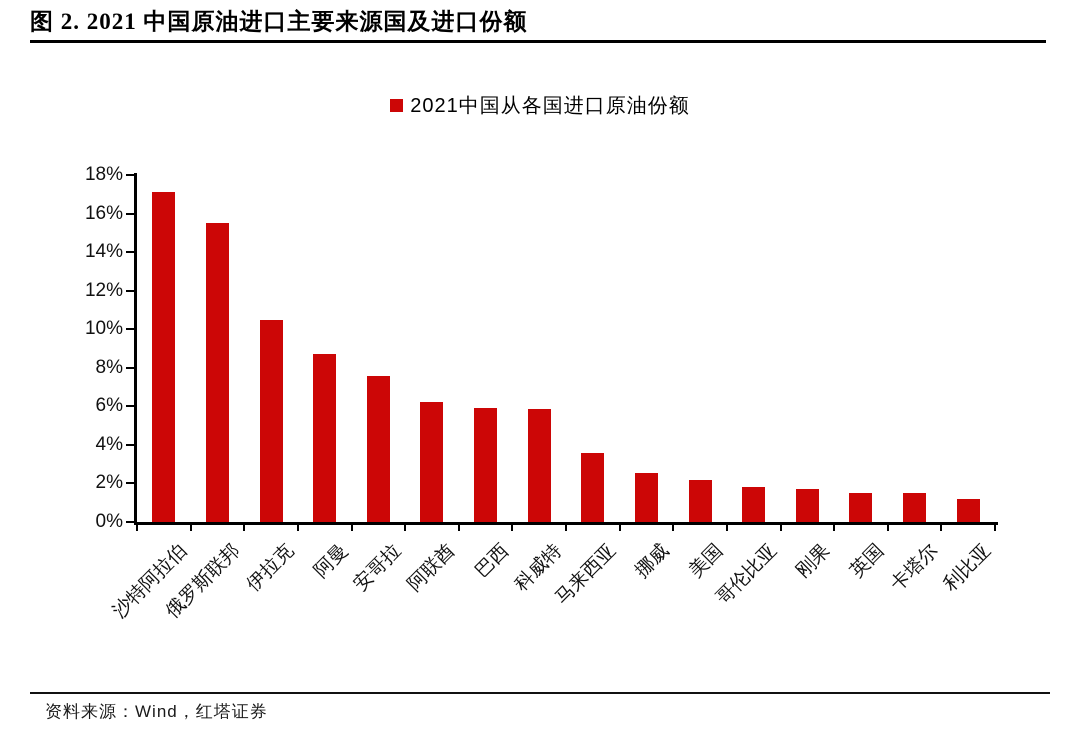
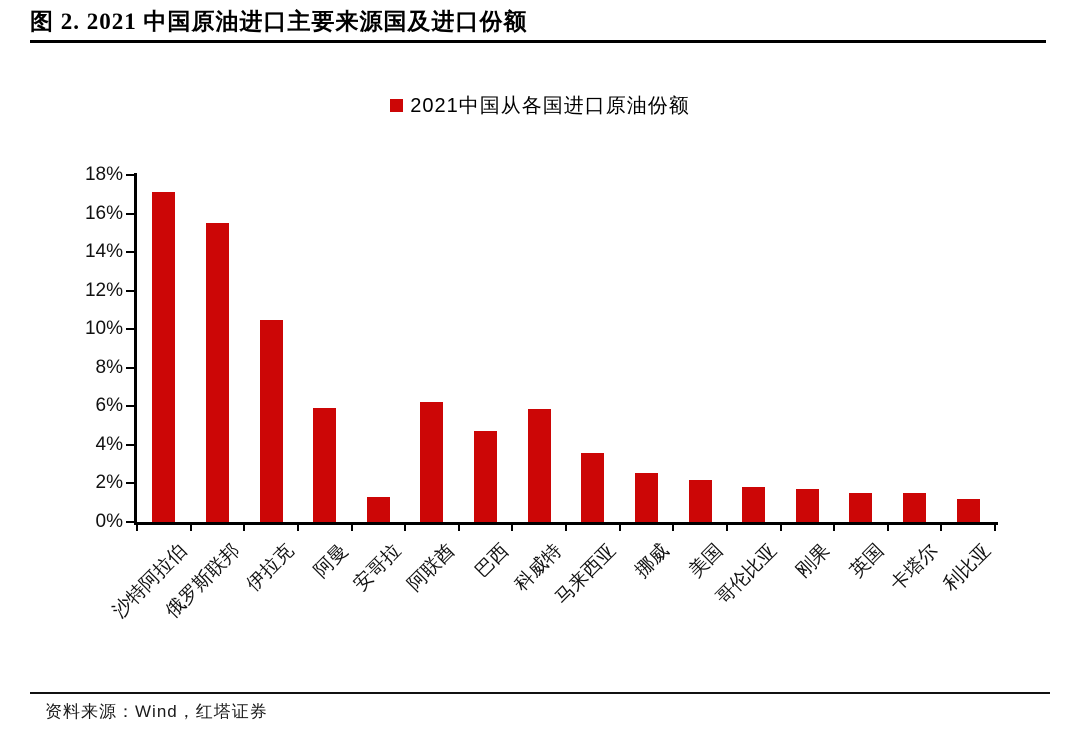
阿曼: 8.7% -> 5.9%
安哥拉: 7.6% -> 1.3%
巴西: 5.9% -> 4.7%
